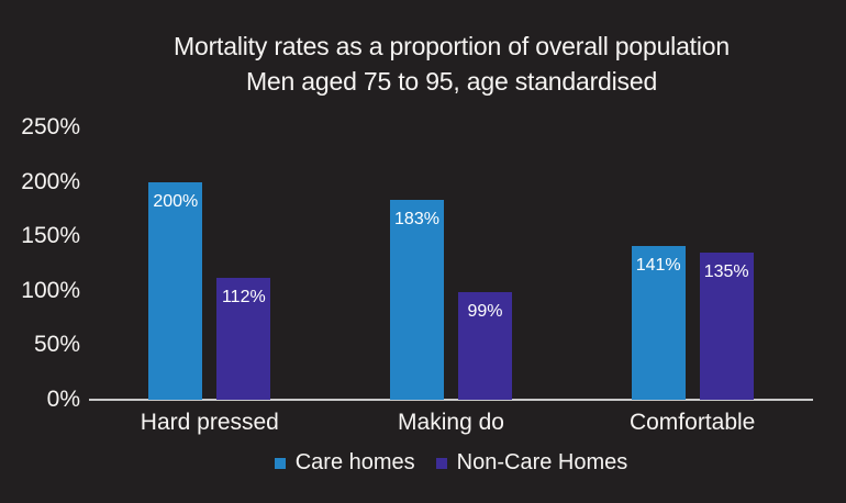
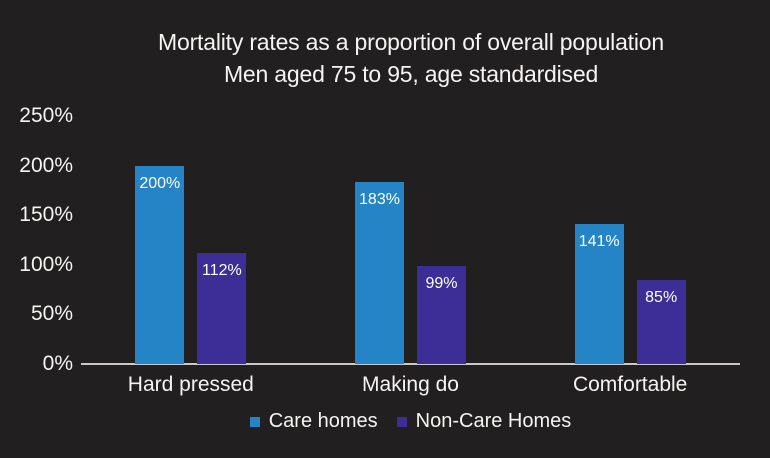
Non-Care Homes/Comfortable: 135% -> 85%
